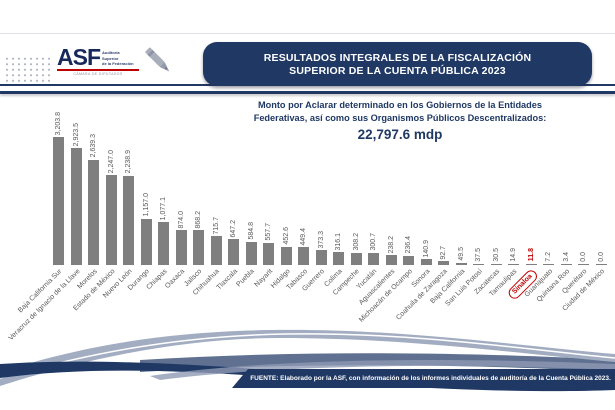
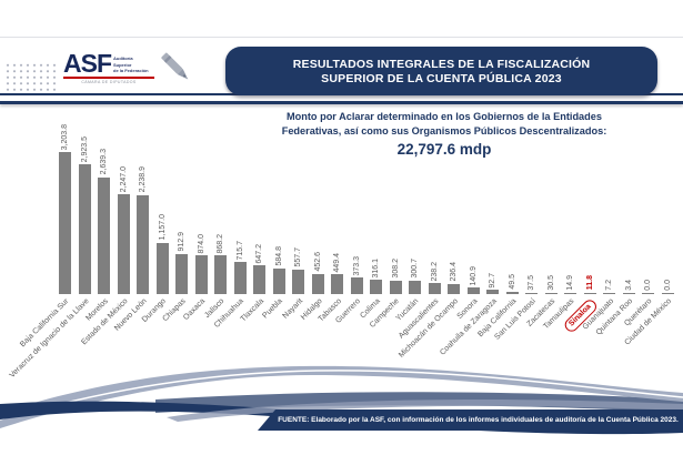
Chiapas: 1,077.1 -> 912.9
